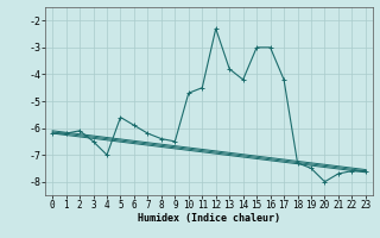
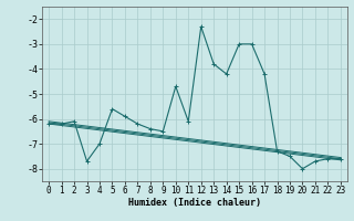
3: -6.5 -> -7.7
11: -4.5 -> -6.1
